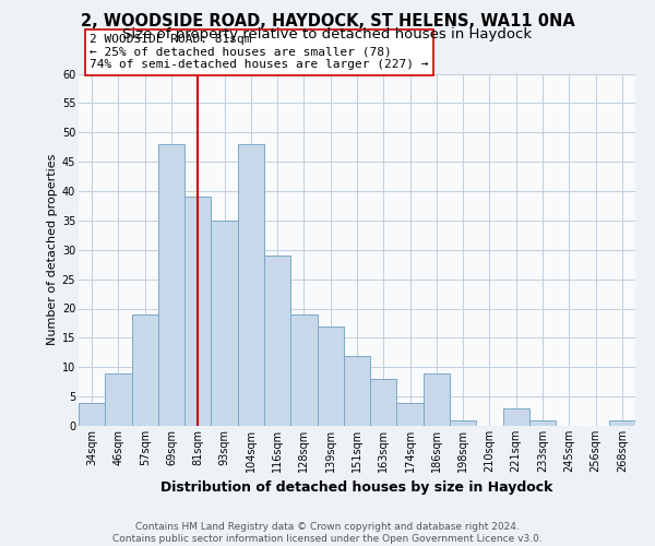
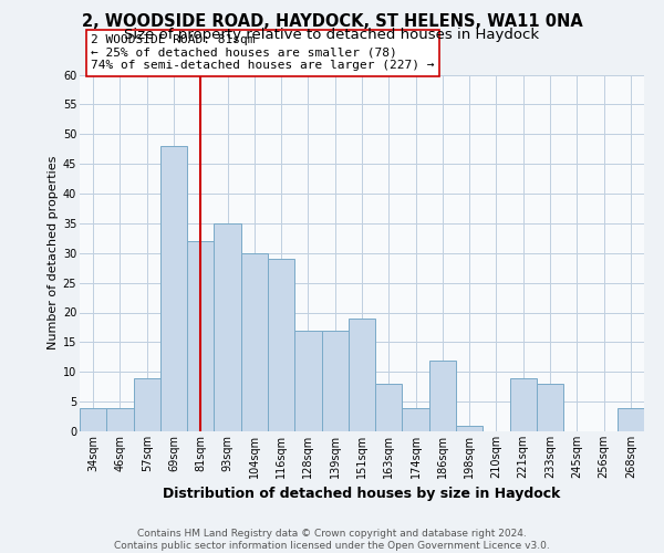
46sqm: 9 -> 4
57sqm: 19 -> 9
81sqm: 39 -> 32
104sqm: 48 -> 30
128sqm: 19 -> 17
151sqm: 12 -> 19
186sqm: 9 -> 12
221sqm: 3 -> 9
233sqm: 1 -> 8
268sqm: 1 -> 4
